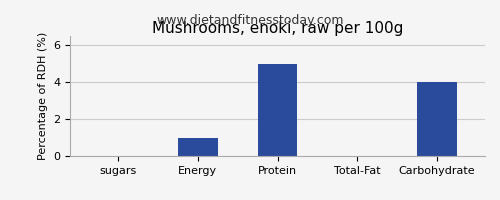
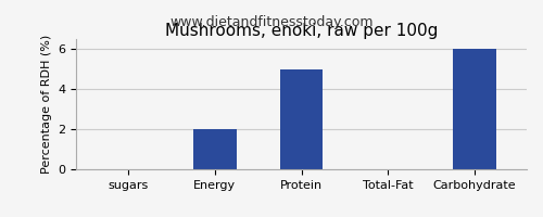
Energy: 1 -> 2
Carbohydrate: 4 -> 6
